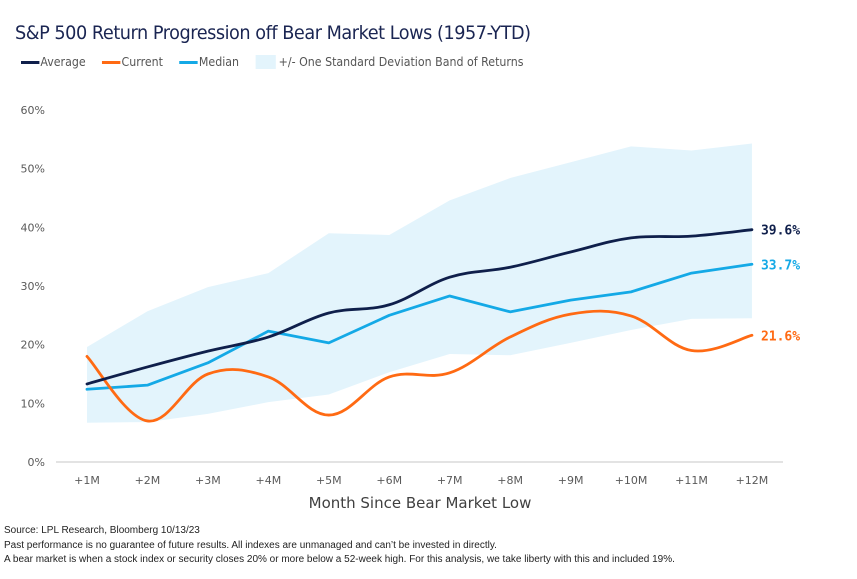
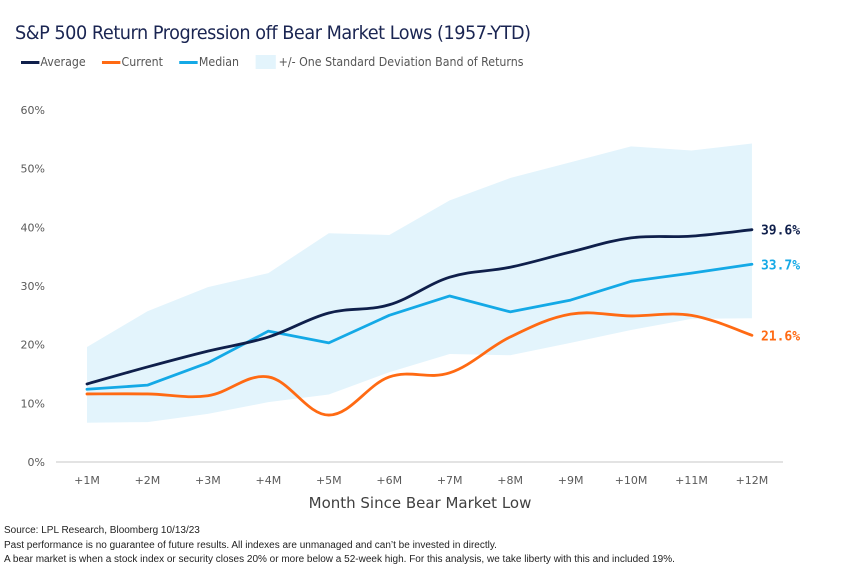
Current/+1M: 18% -> 12%
Current/+2M: 7% -> 12%
Current/+3M: 15% -> 11%
Median/+10M: 29% -> 31%
Current/+11M: 19% -> 25%
